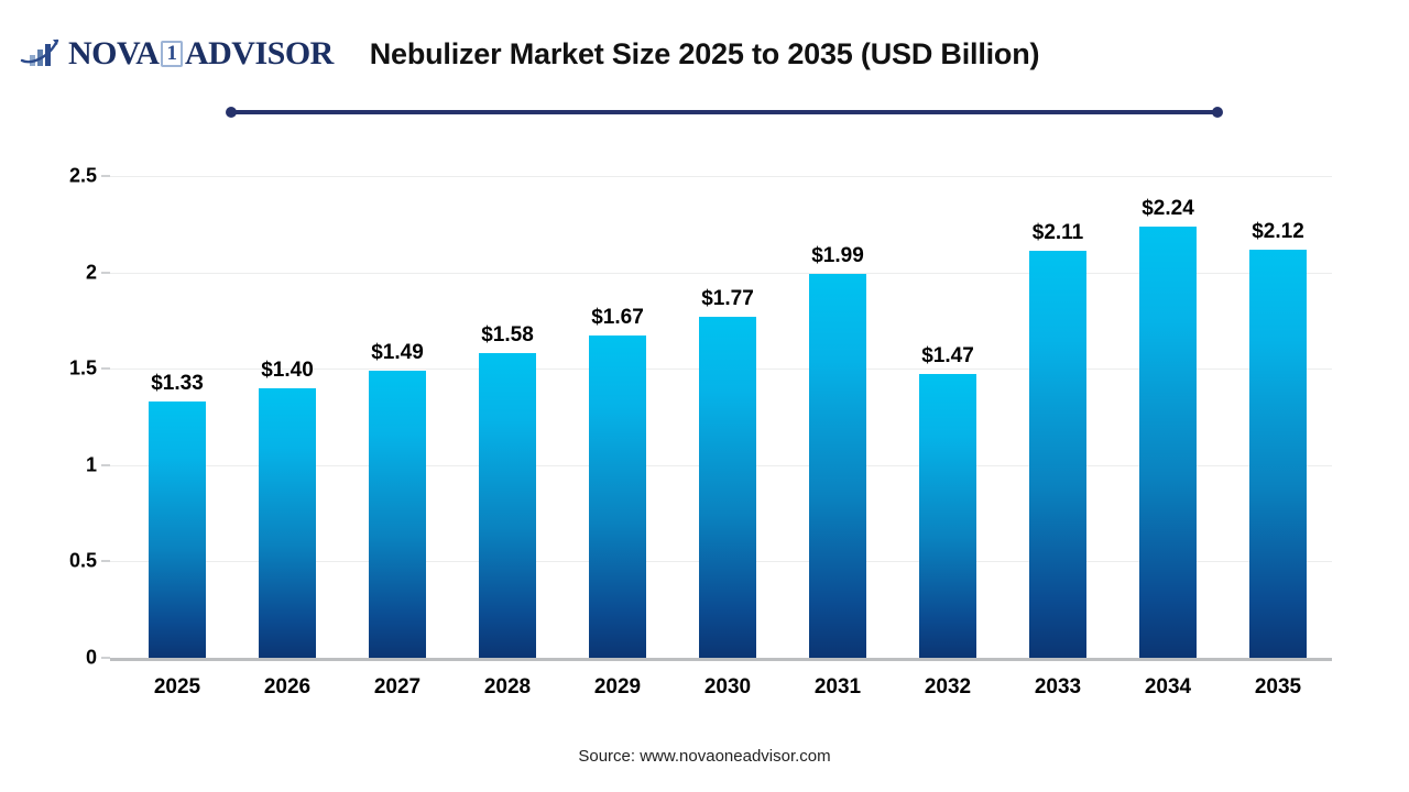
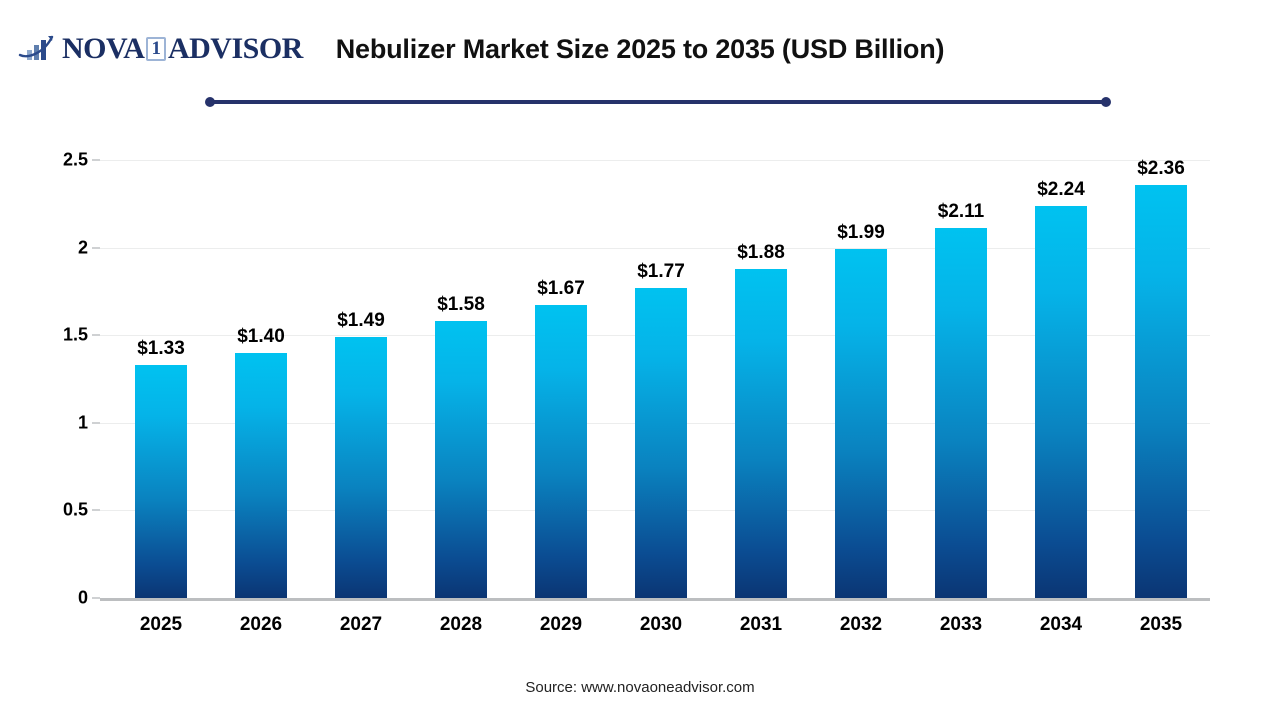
2031: $1.99 -> $1.88
2032: $1.47 -> $1.99
2035: $2.12 -> $2.36
